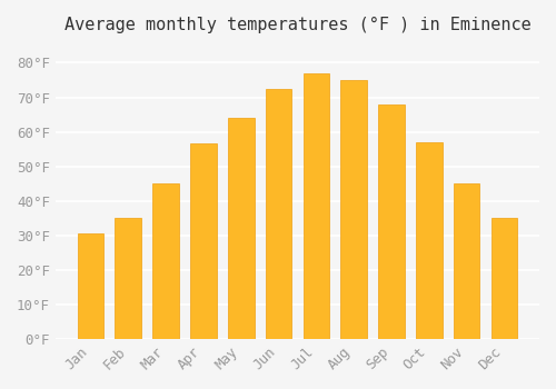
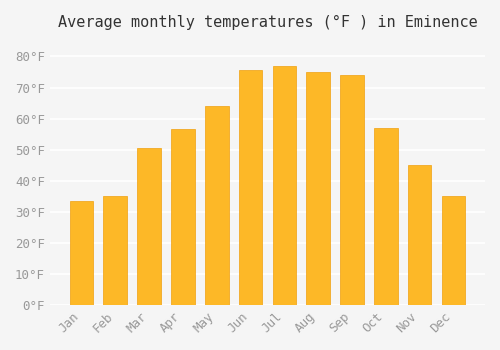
Jan: 30.5°F -> 33.5°F
Mar: 45.0°F -> 50.5°F
Jun: 72.5°F -> 75.5°F
Sep: 68.0°F -> 74.0°F
